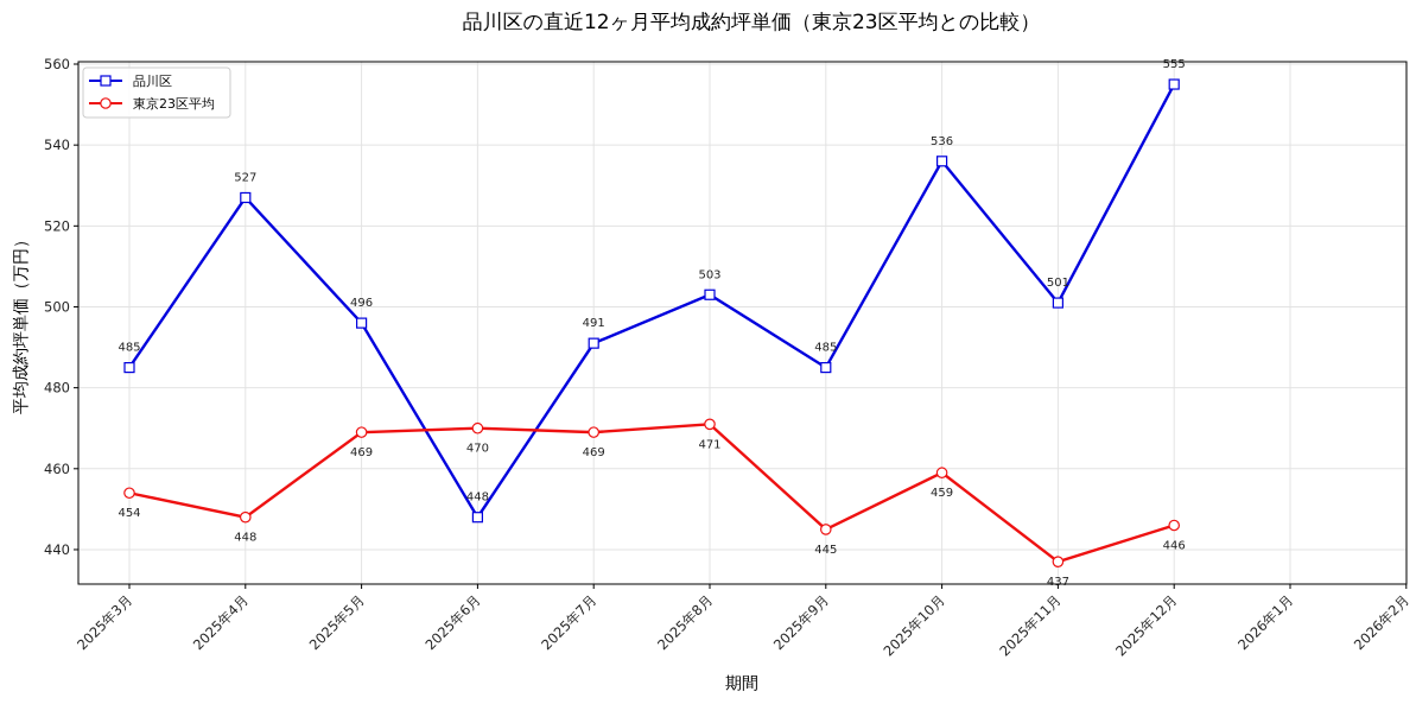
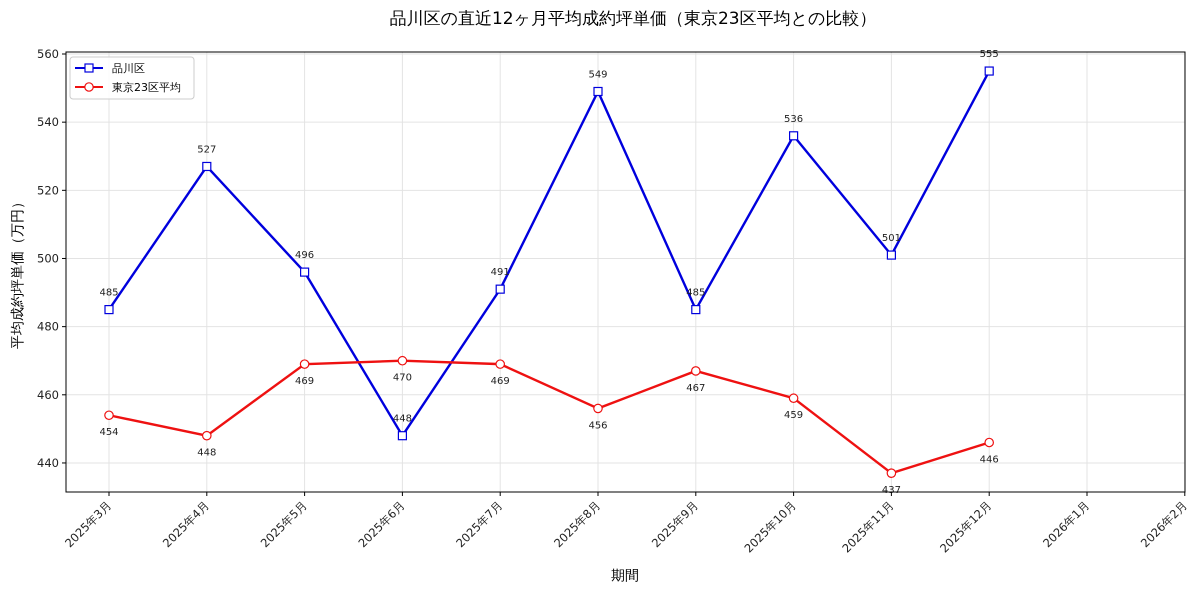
品川区/2025年8月: 503 -> 549
東京23区平均/2025年8月: 471 -> 456
東京23区平均/2025年9月: 445 -> 467
